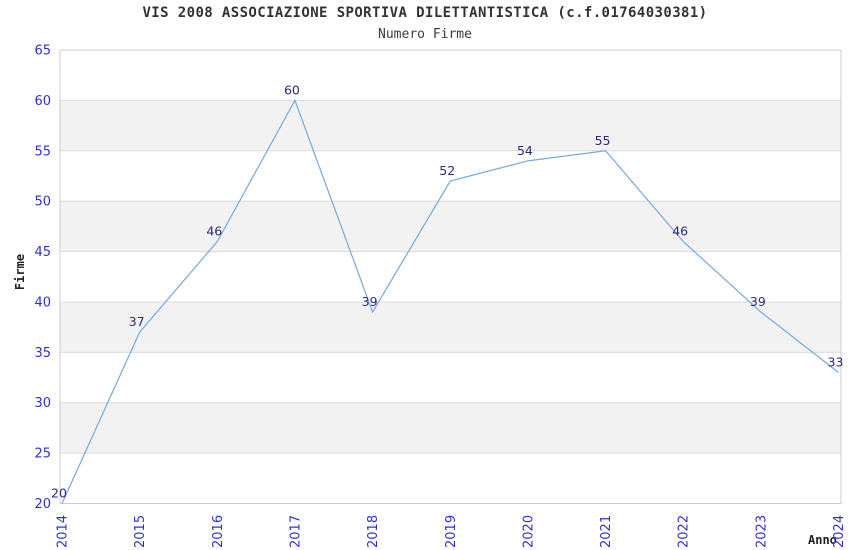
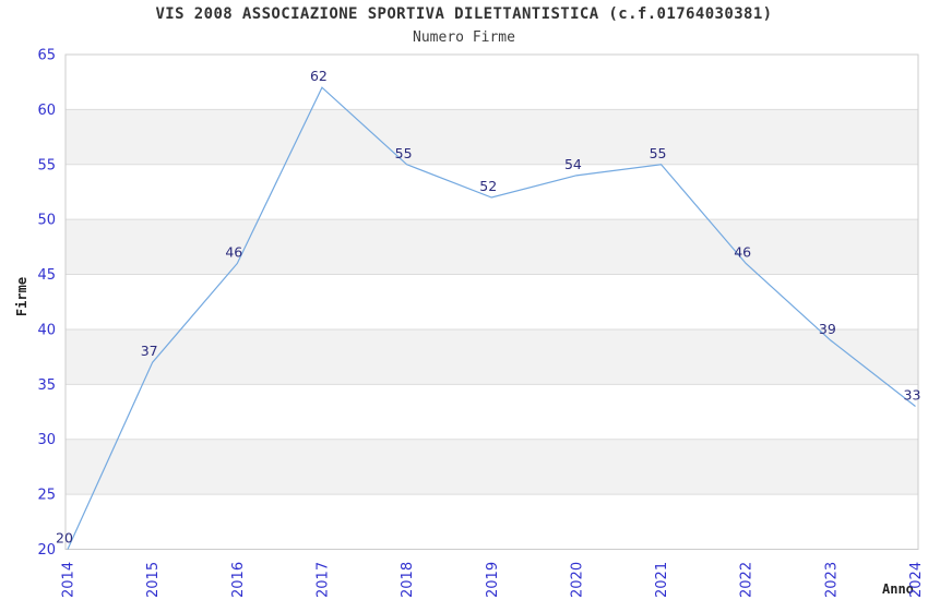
2017: 60 -> 62
2018: 39 -> 55
